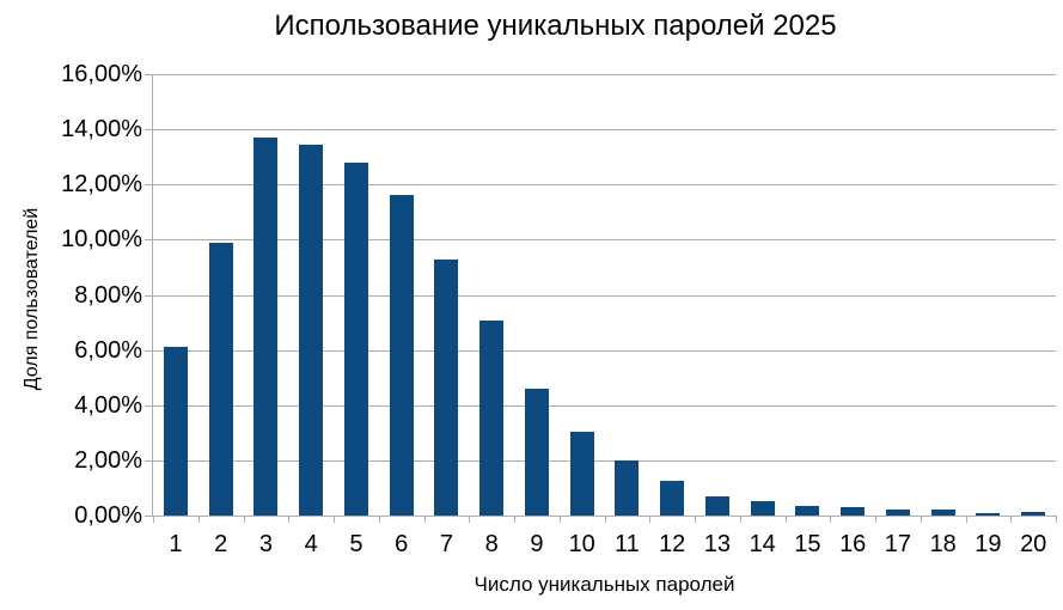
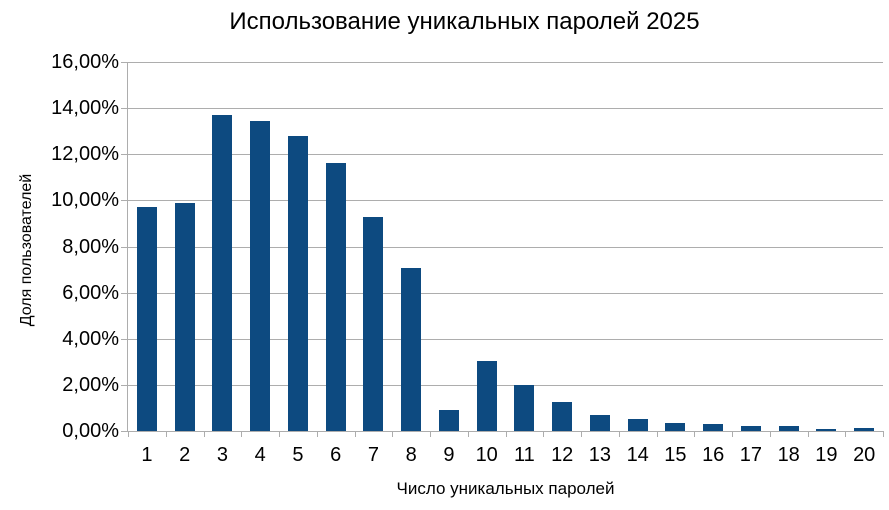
1: 6,1% -> 9,7%
9: 4,6% -> 0,9%
